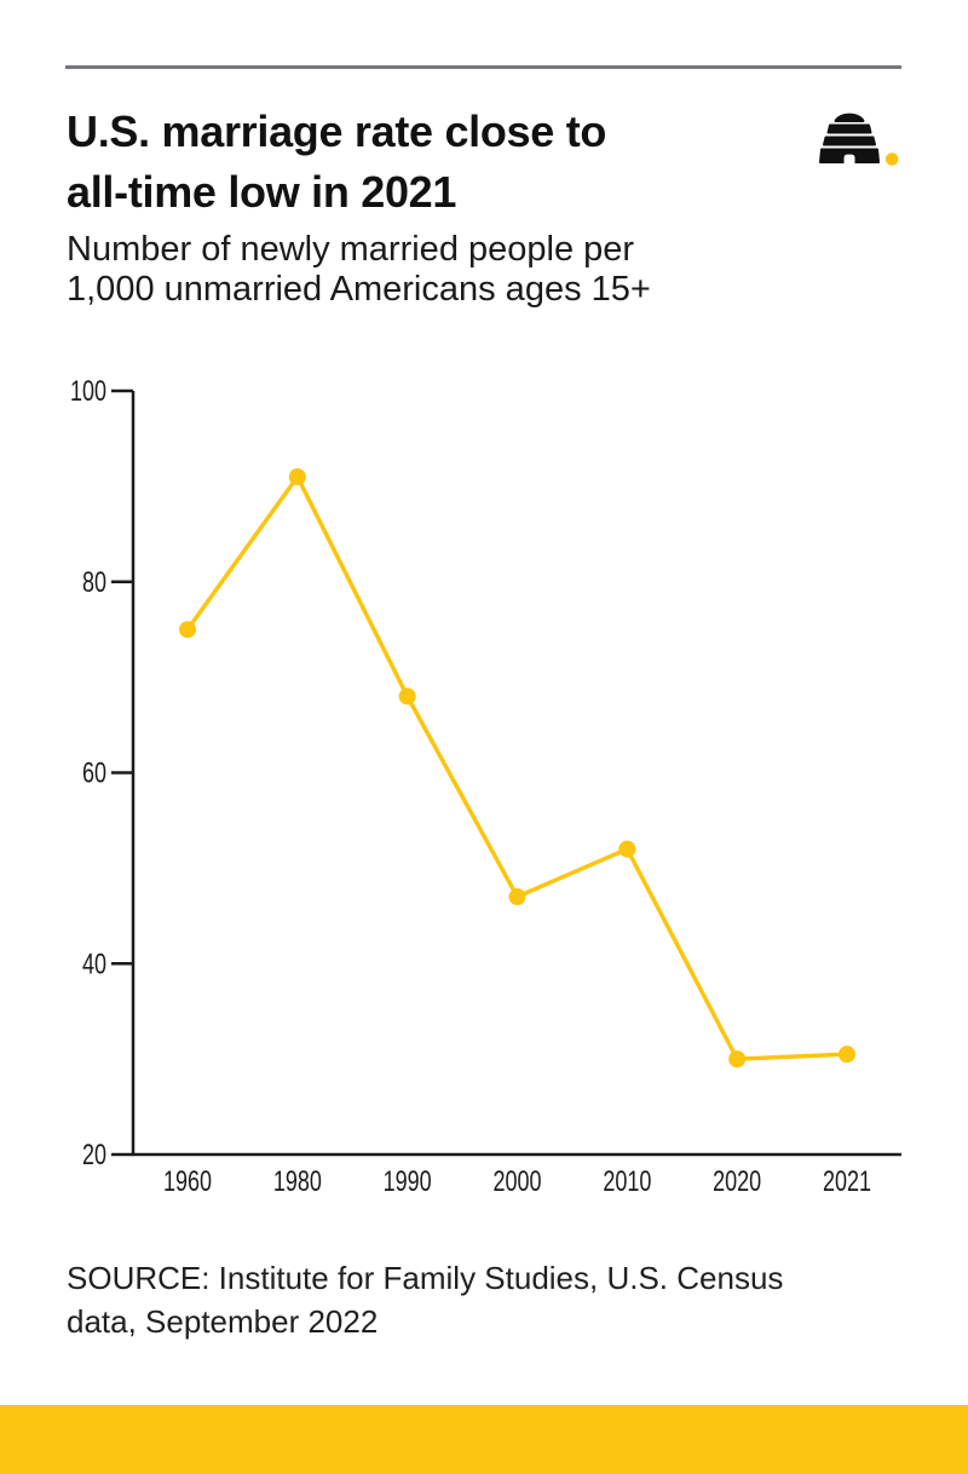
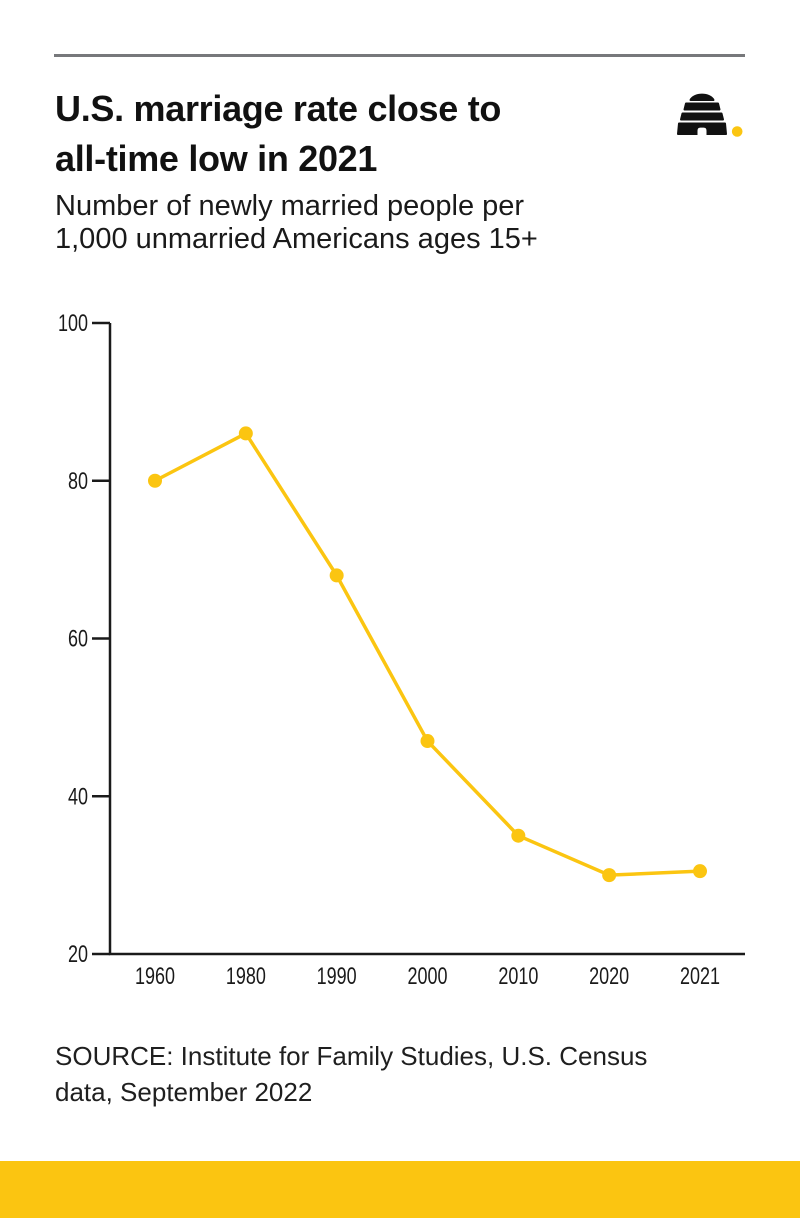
1960: 75 -> 80
1980: 91 -> 86
2010: 52 -> 35
